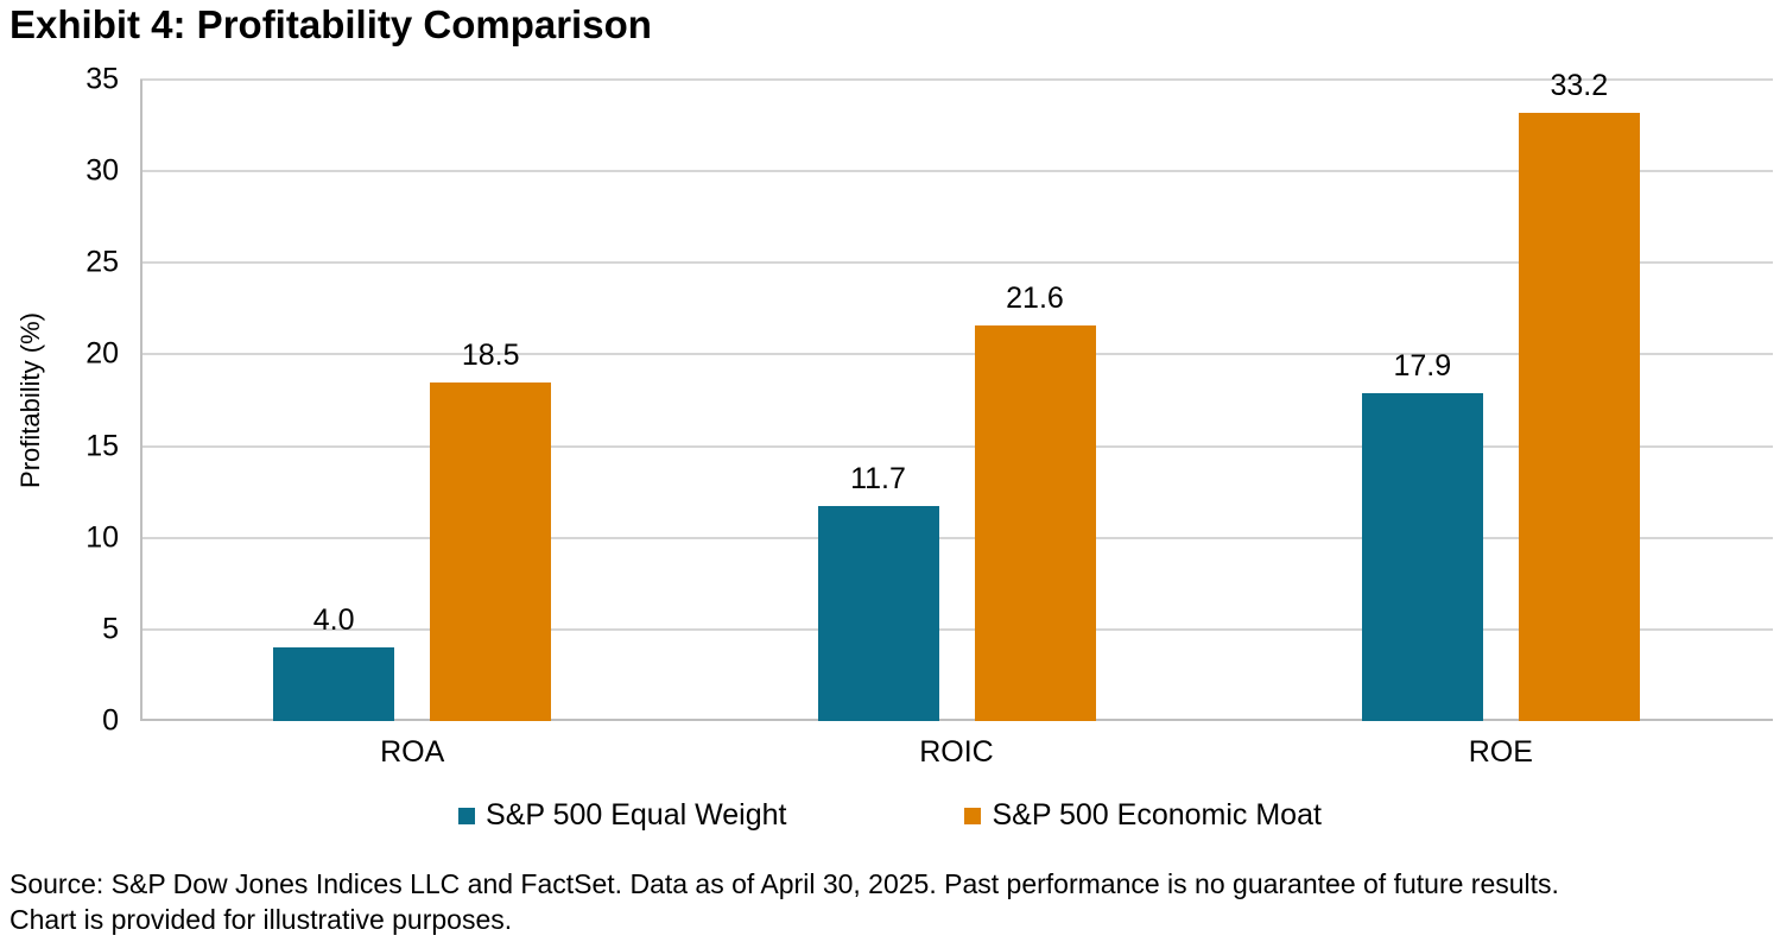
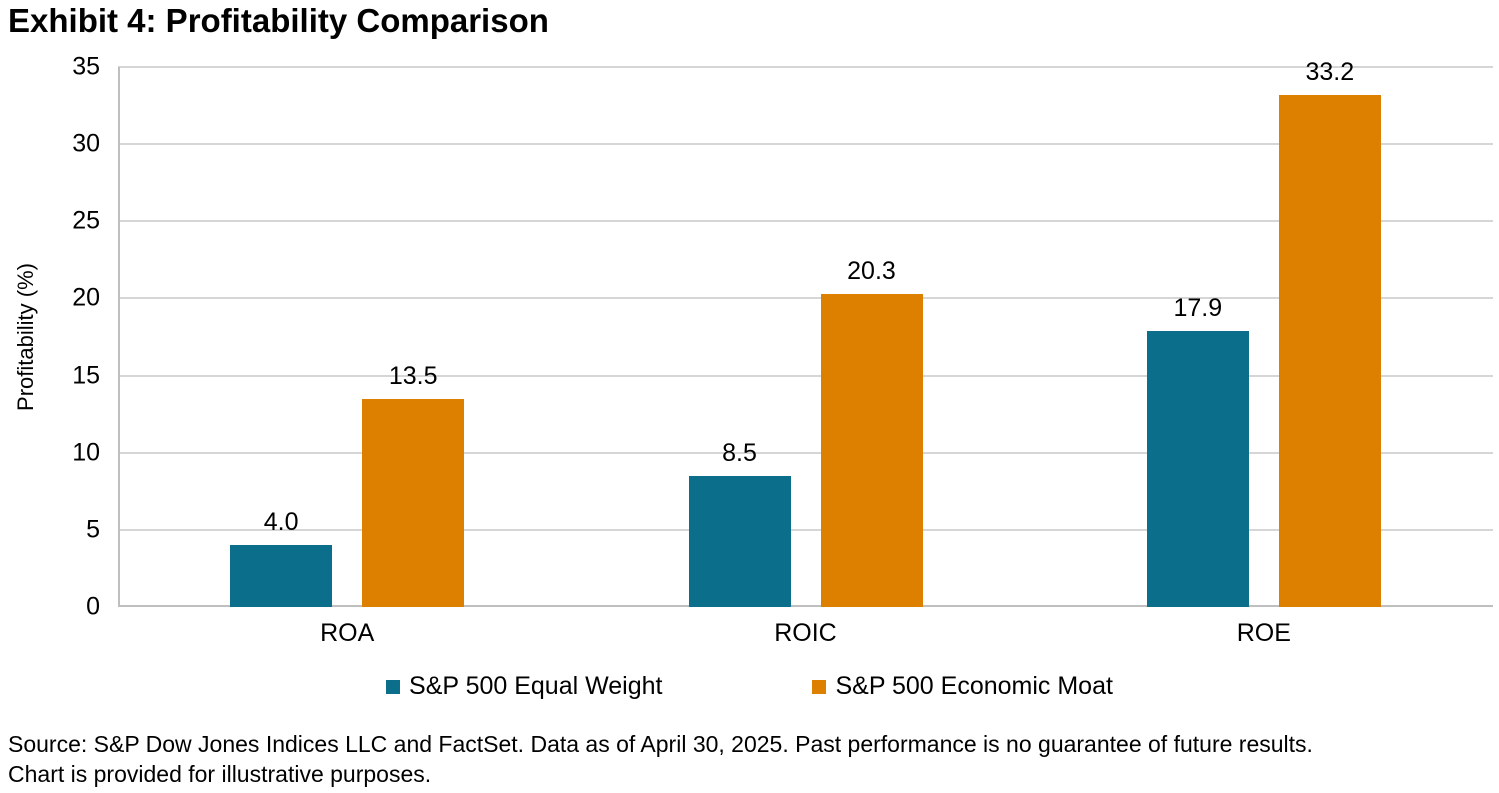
S&P 500 Economic Moat/ROA: 18.5 -> 13.5
S&P 500 Equal Weight/ROIC: 11.7 -> 8.5
S&P 500 Economic Moat/ROIC: 21.6 -> 20.3
